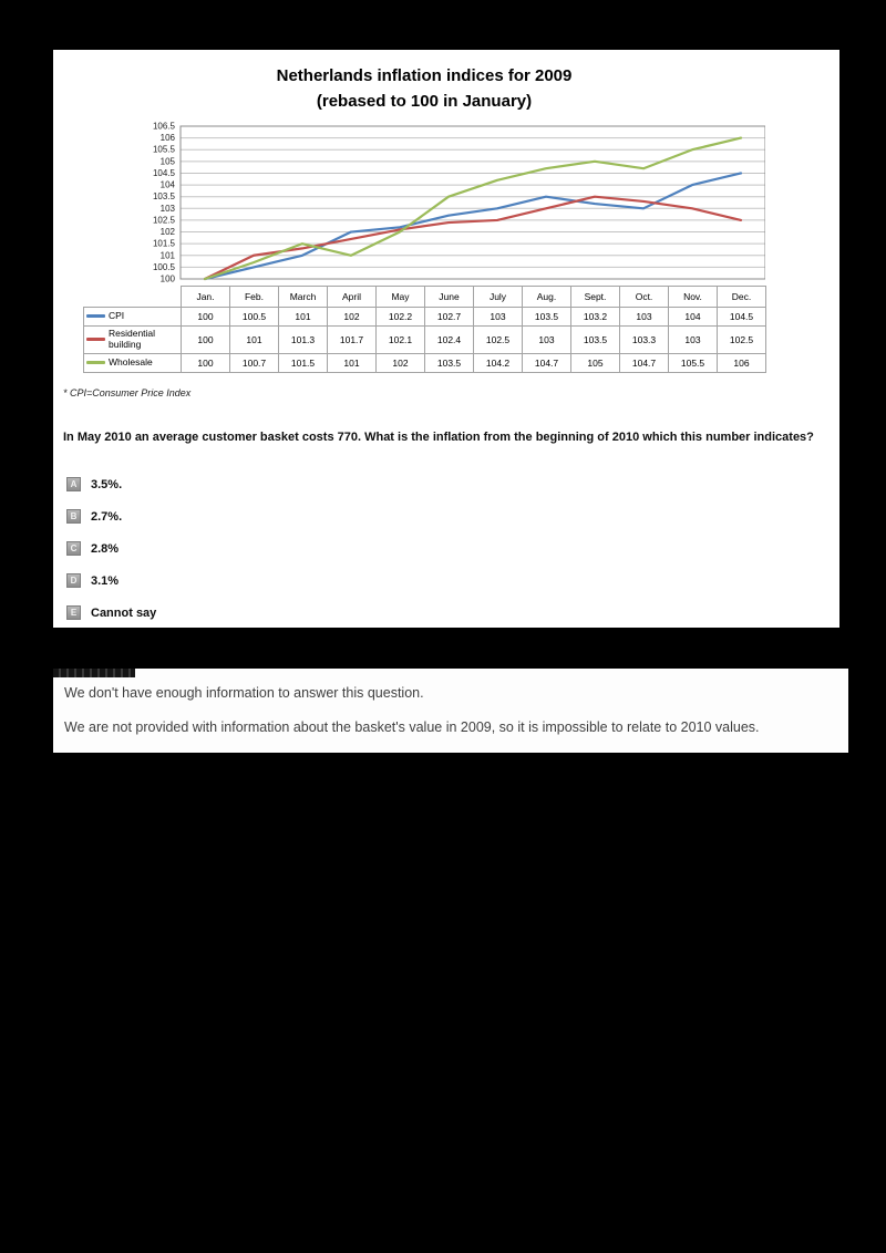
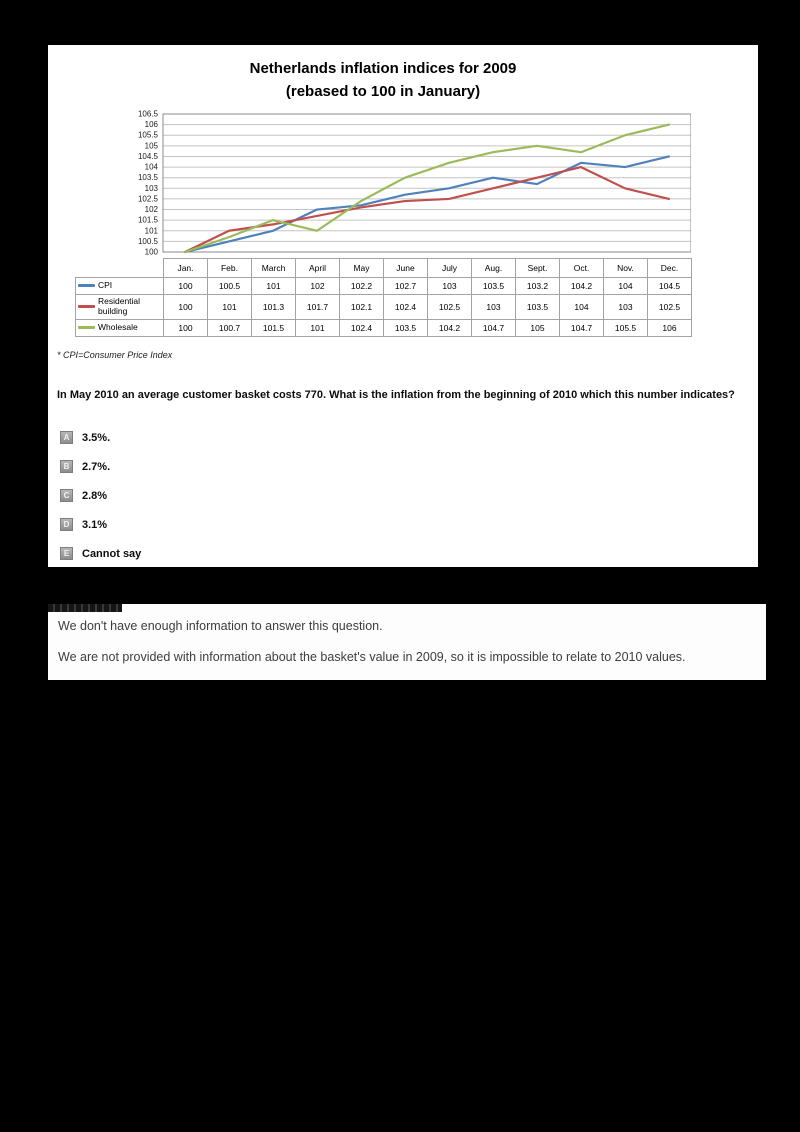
Wholesale/May: 102 -> 102.4
CPI/Oct.: 103 -> 104.2
Residential building/Oct.: 103.3 -> 104
